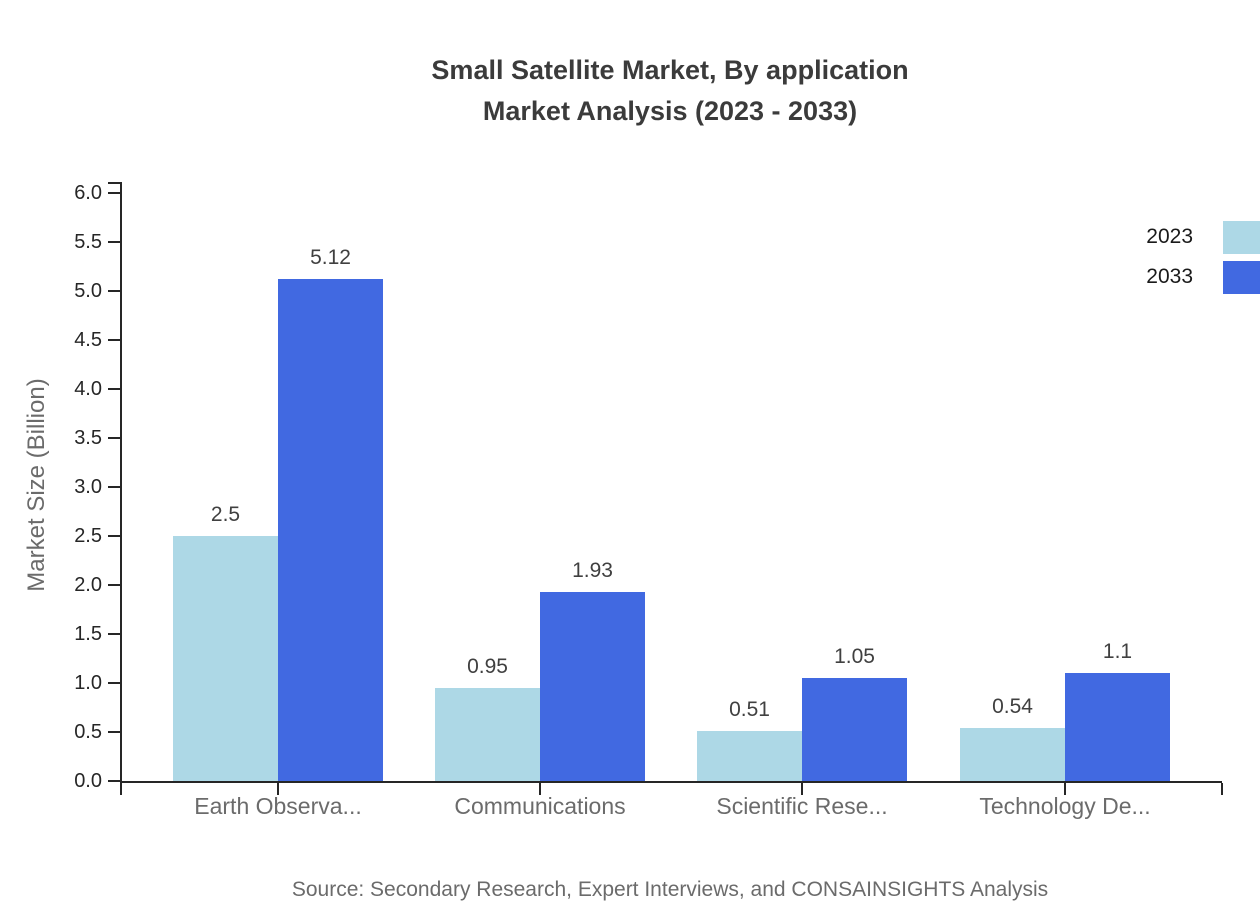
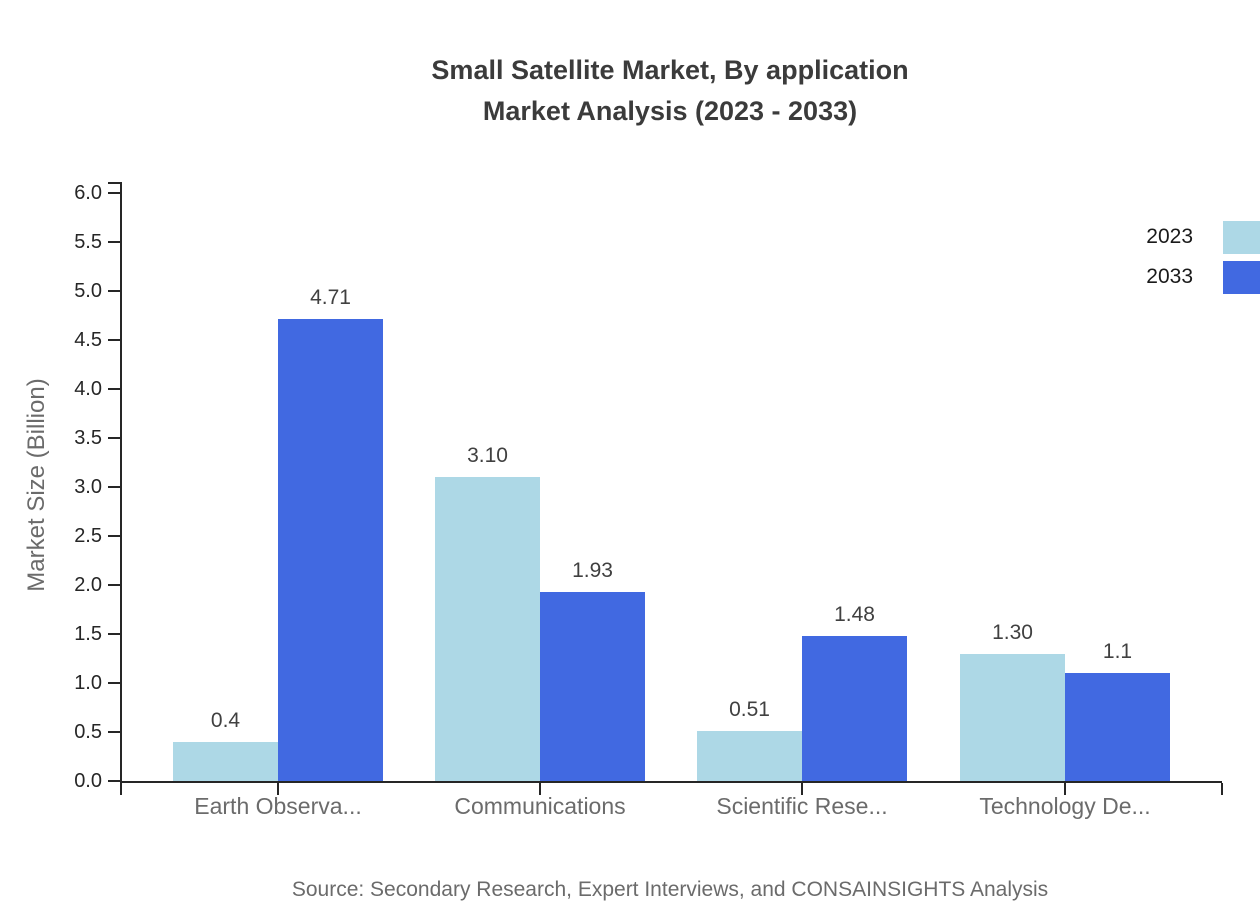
2023/Earth Observa...: 2.5 -> 0.4
2033/Earth Observa...: 5.12 -> 4.71
2023/Communications: 0.95 -> 3.10
2033/Scientific Rese...: 1.05 -> 1.48
2023/Technology De...: 0.54 -> 1.30
